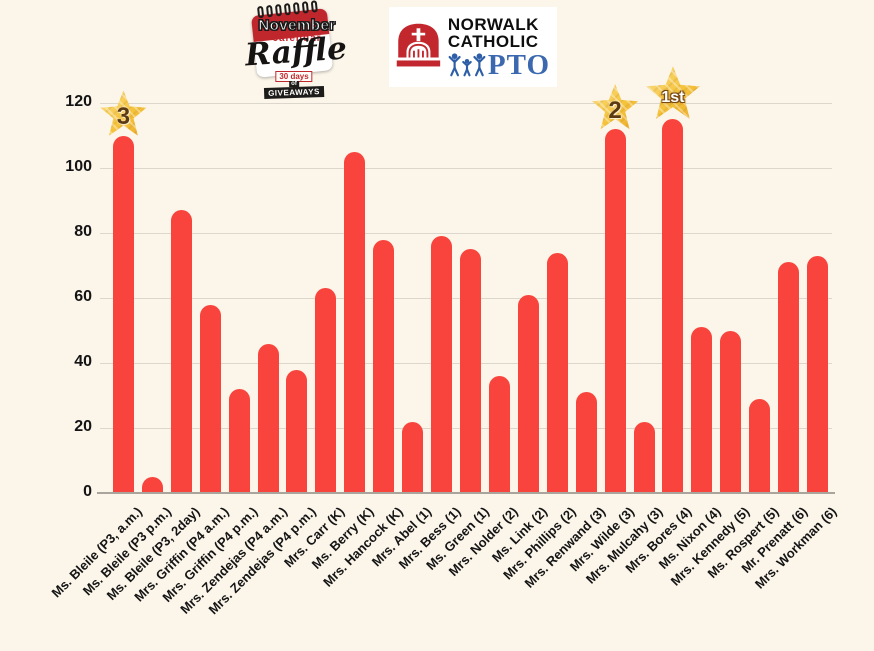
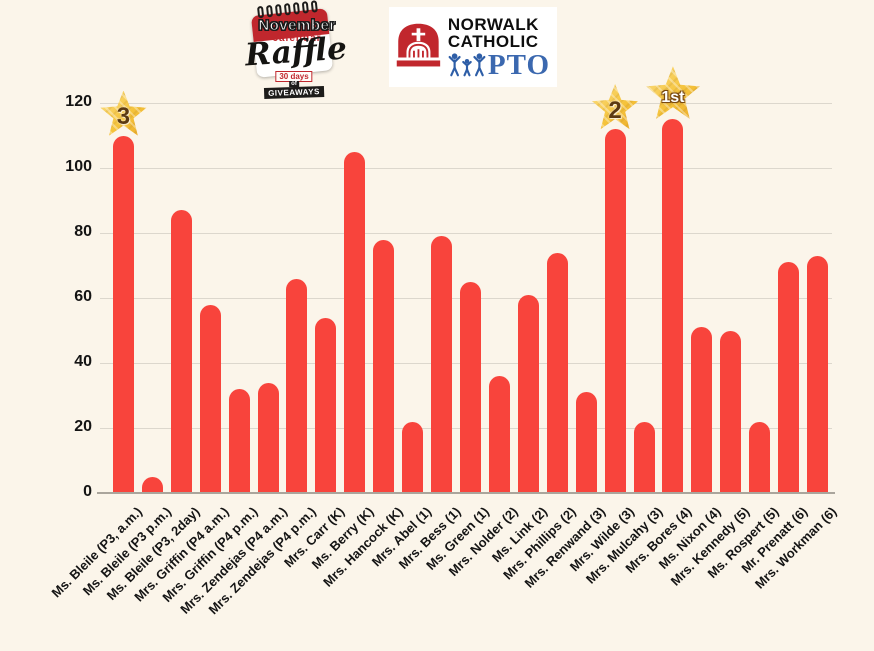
Mrs. Zendejas (P4 a.m.): 46 -> 34
Mrs. Zendejas (P4 p.m.): 38 -> 66
Mrs. Carr (K): 63 -> 54
Ms. Green (1): 75 -> 65
Ms. Rospert (5): 29 -> 22
